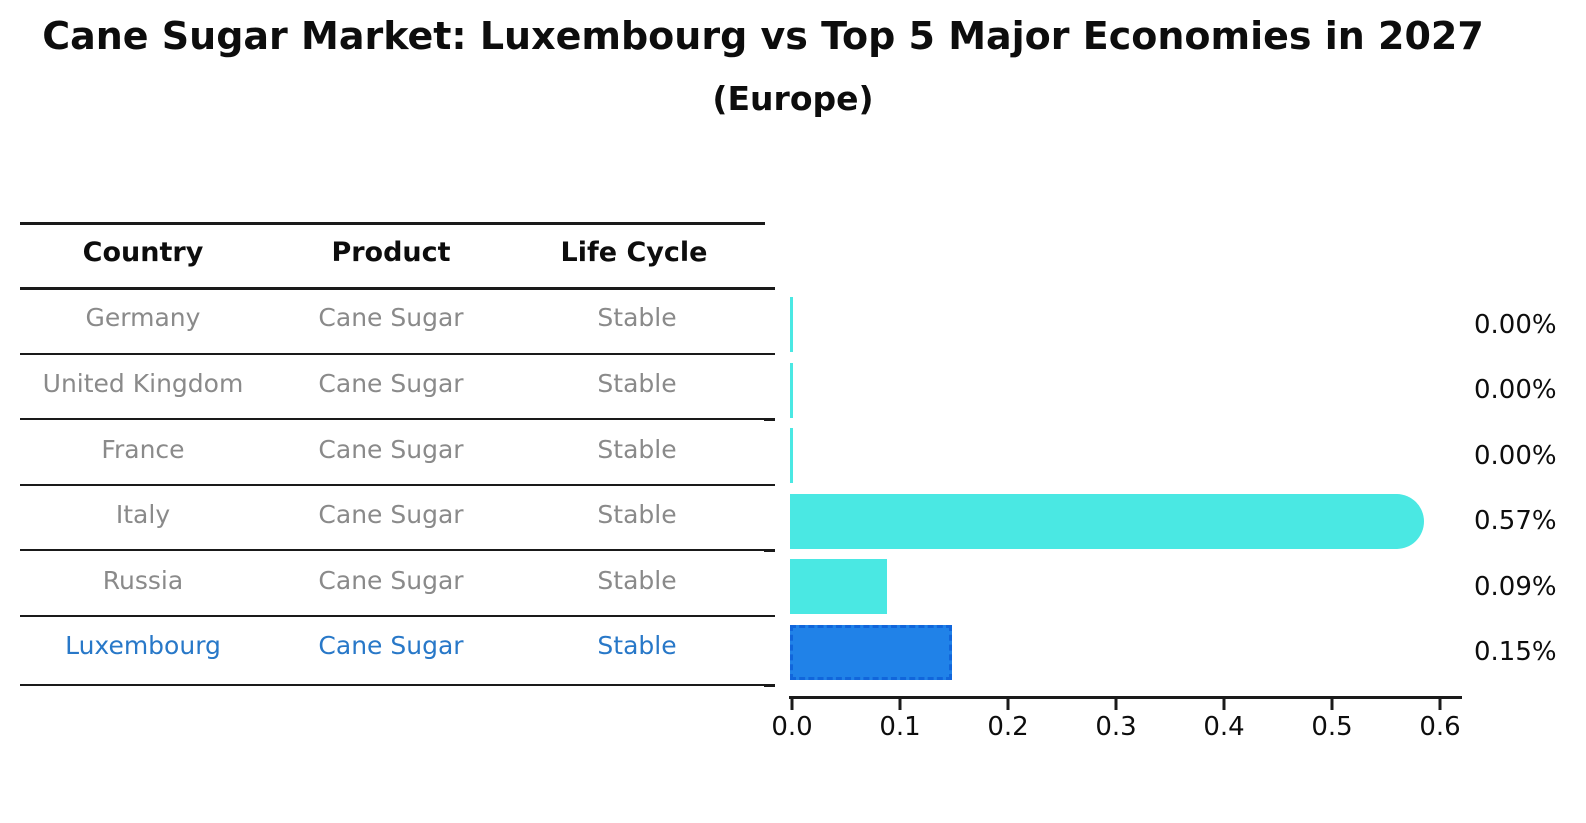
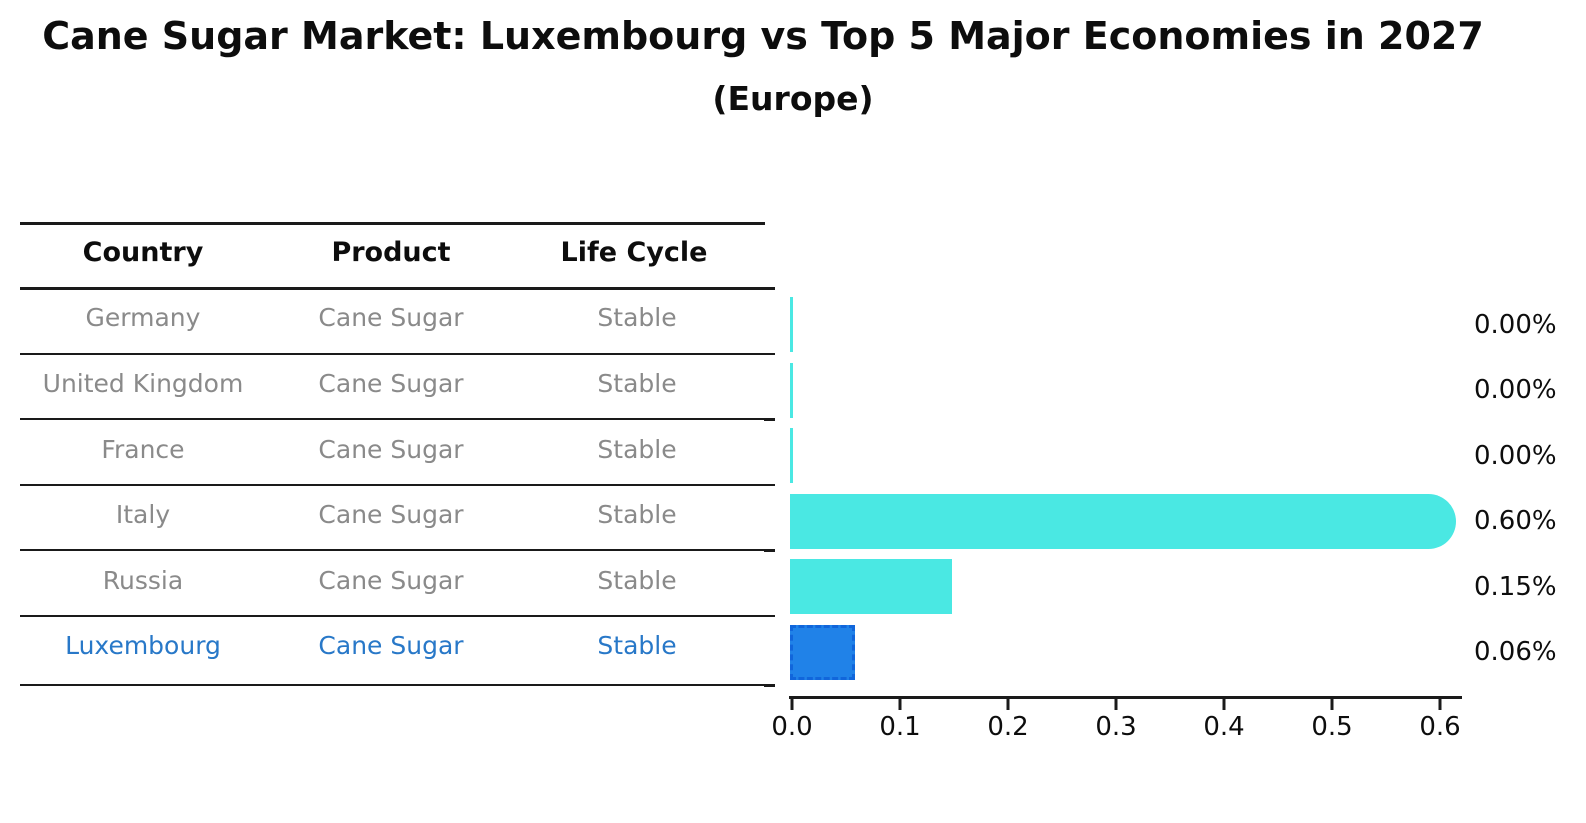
Italy: 0.57% -> 0.60%
Russia: 0.09% -> 0.15%
Luxembourg: 0.15% -> 0.06%
